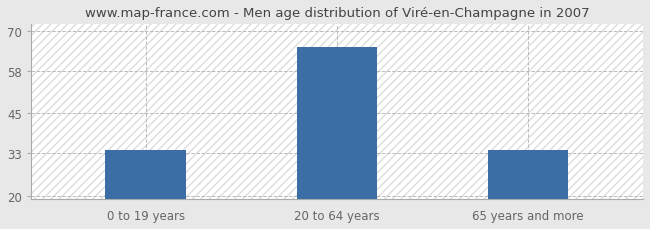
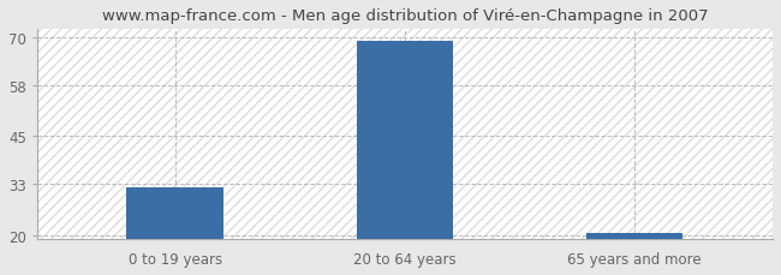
0 to 19 years: 34.0 -> 32.0
20 to 64 years: 65.0 -> 69.0
65 years and more: 34.0 -> 20.5
